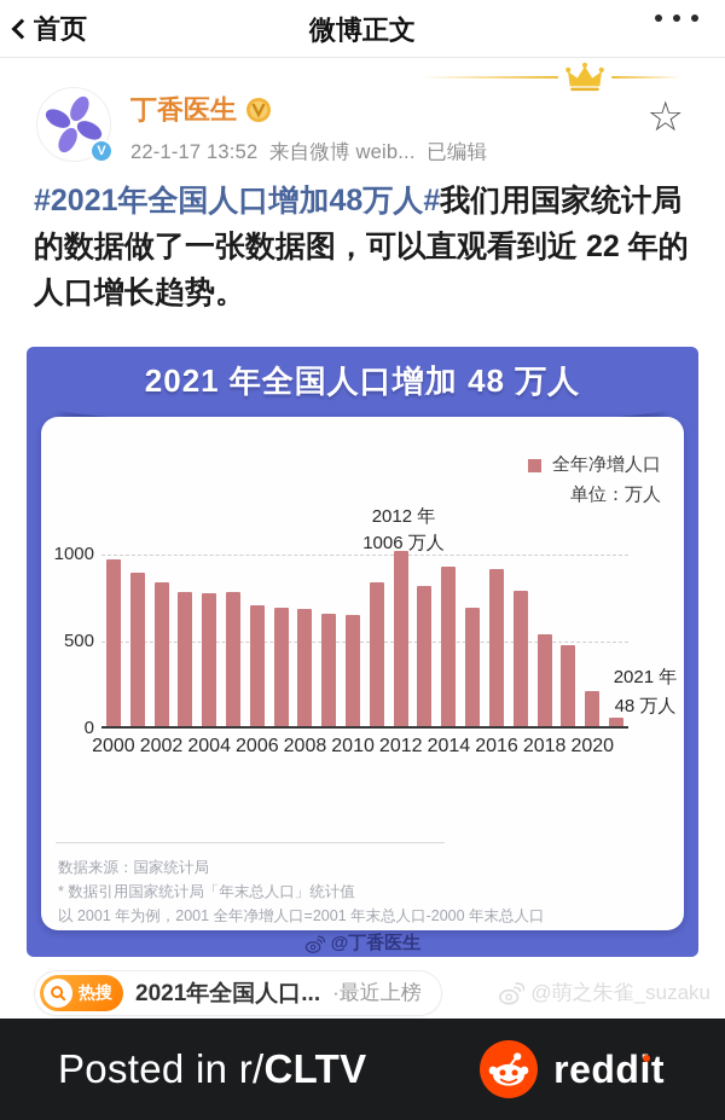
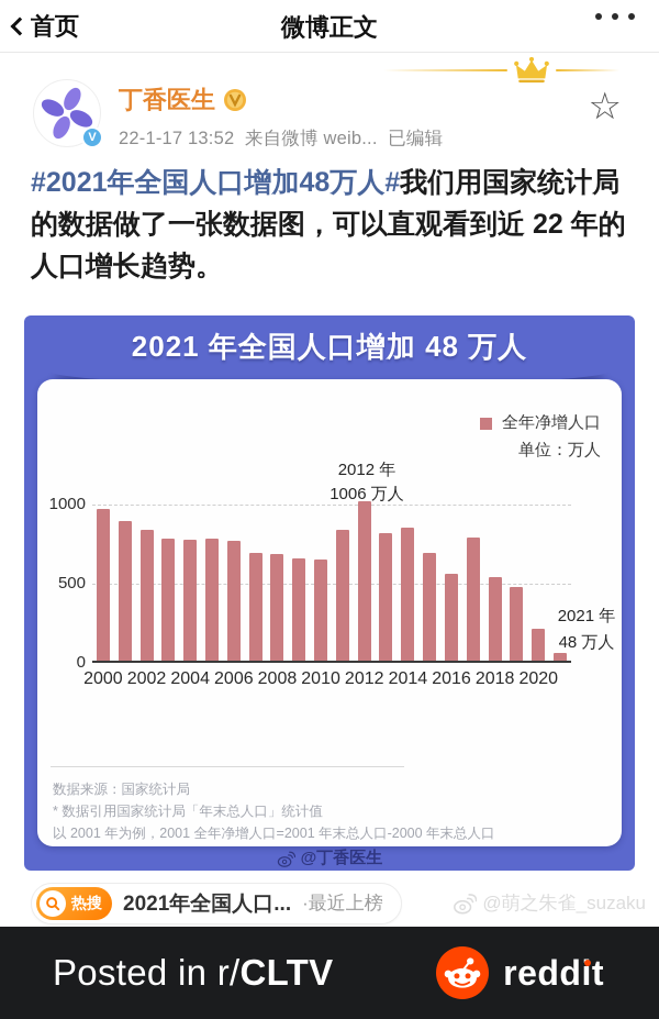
2006: 690 -> 760
2014: 920 -> 840
2016: 910 -> 550
